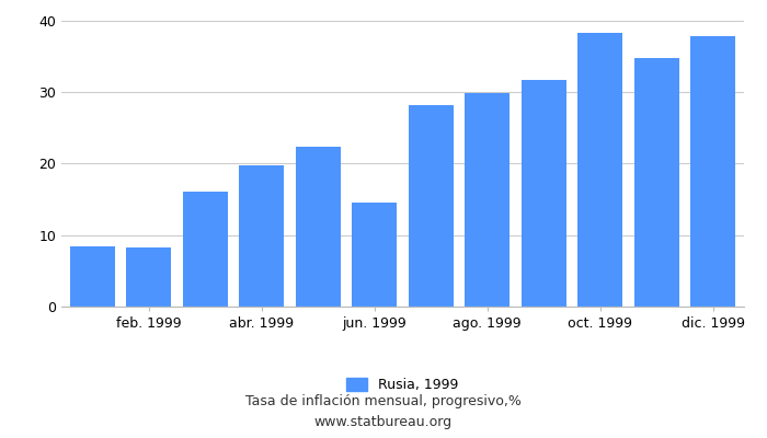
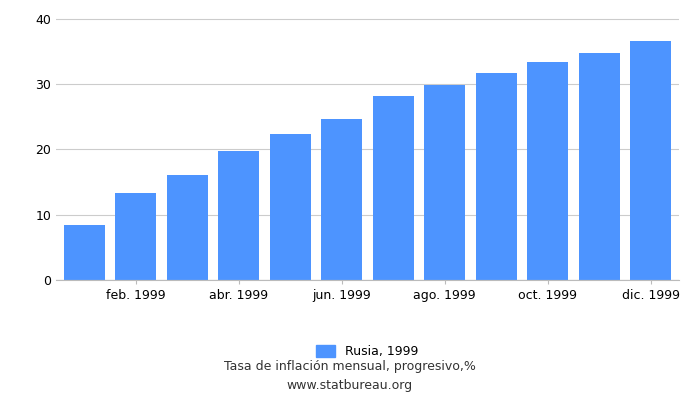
feb. 1999: 8.2 -> 13.3
jun. 1999: 14.6 -> 24.7
oct. 1999: 38.2 -> 33.4
dic. 1999: 37.8 -> 36.5
